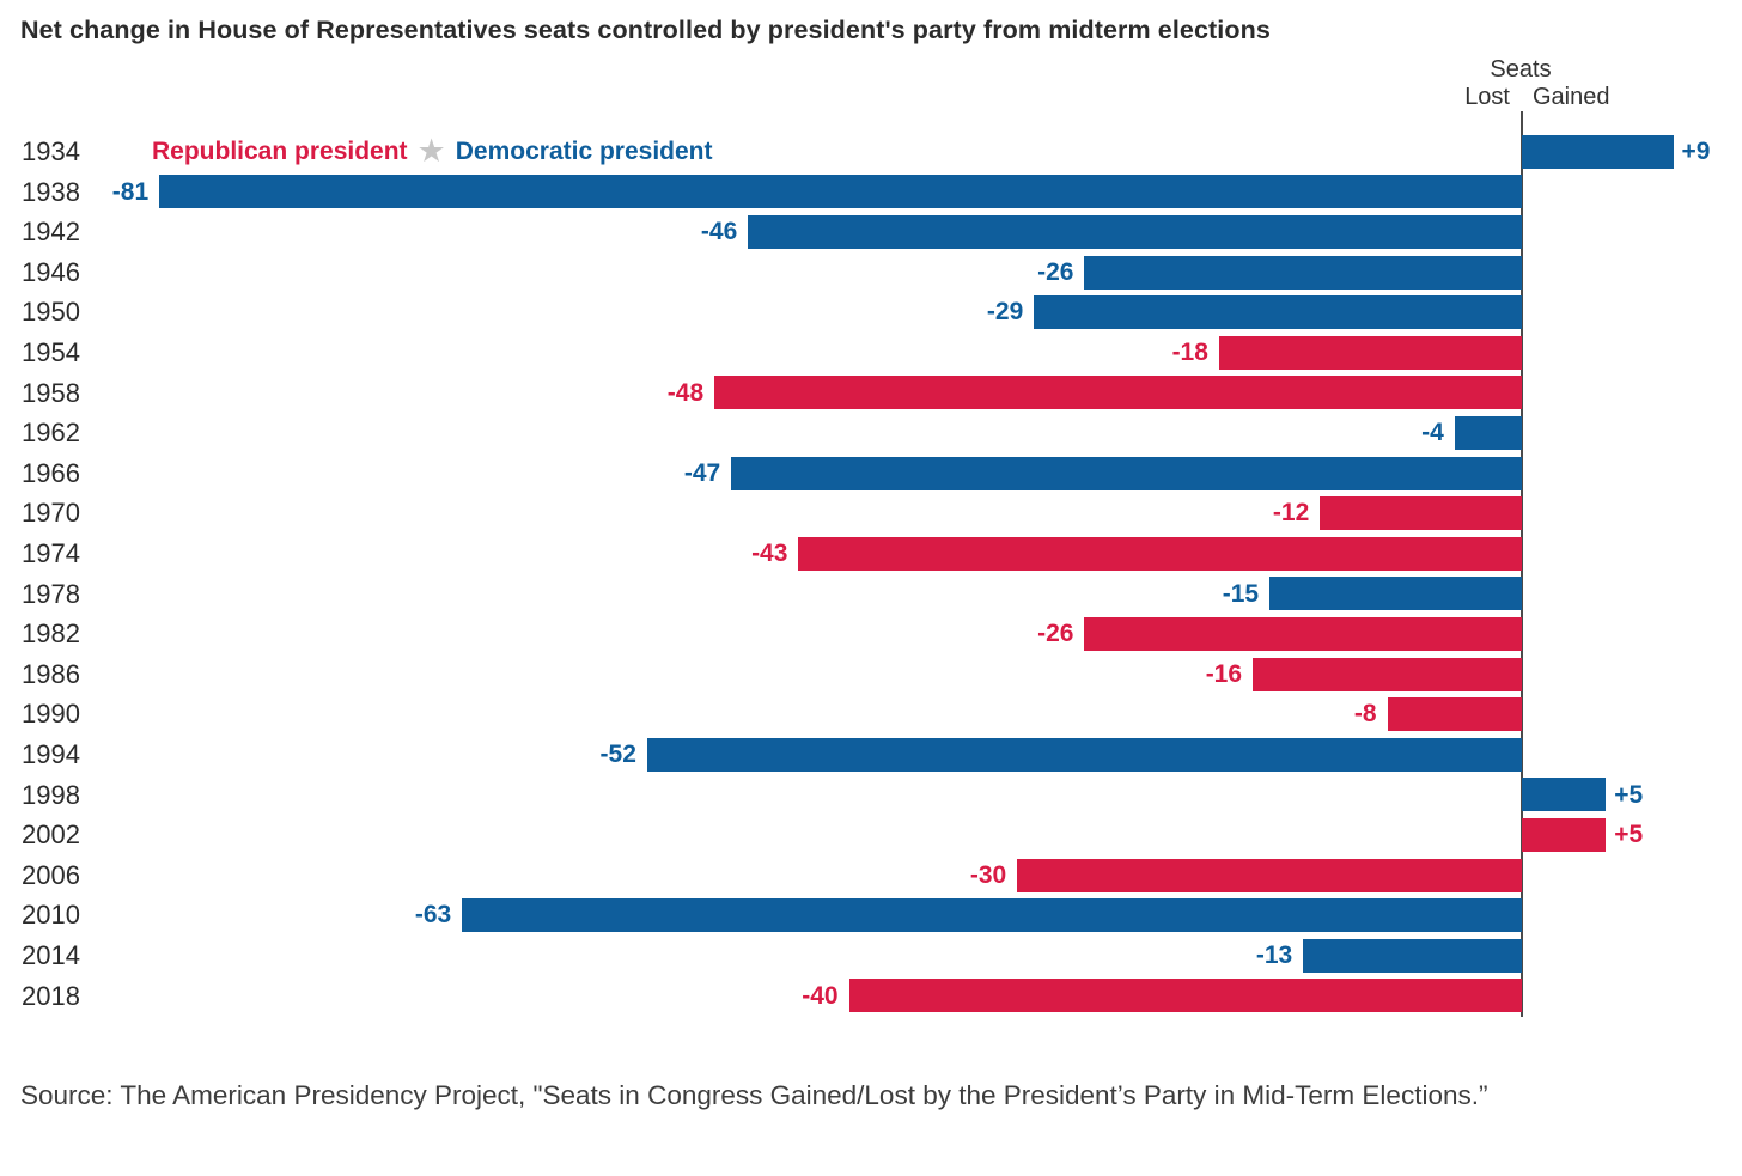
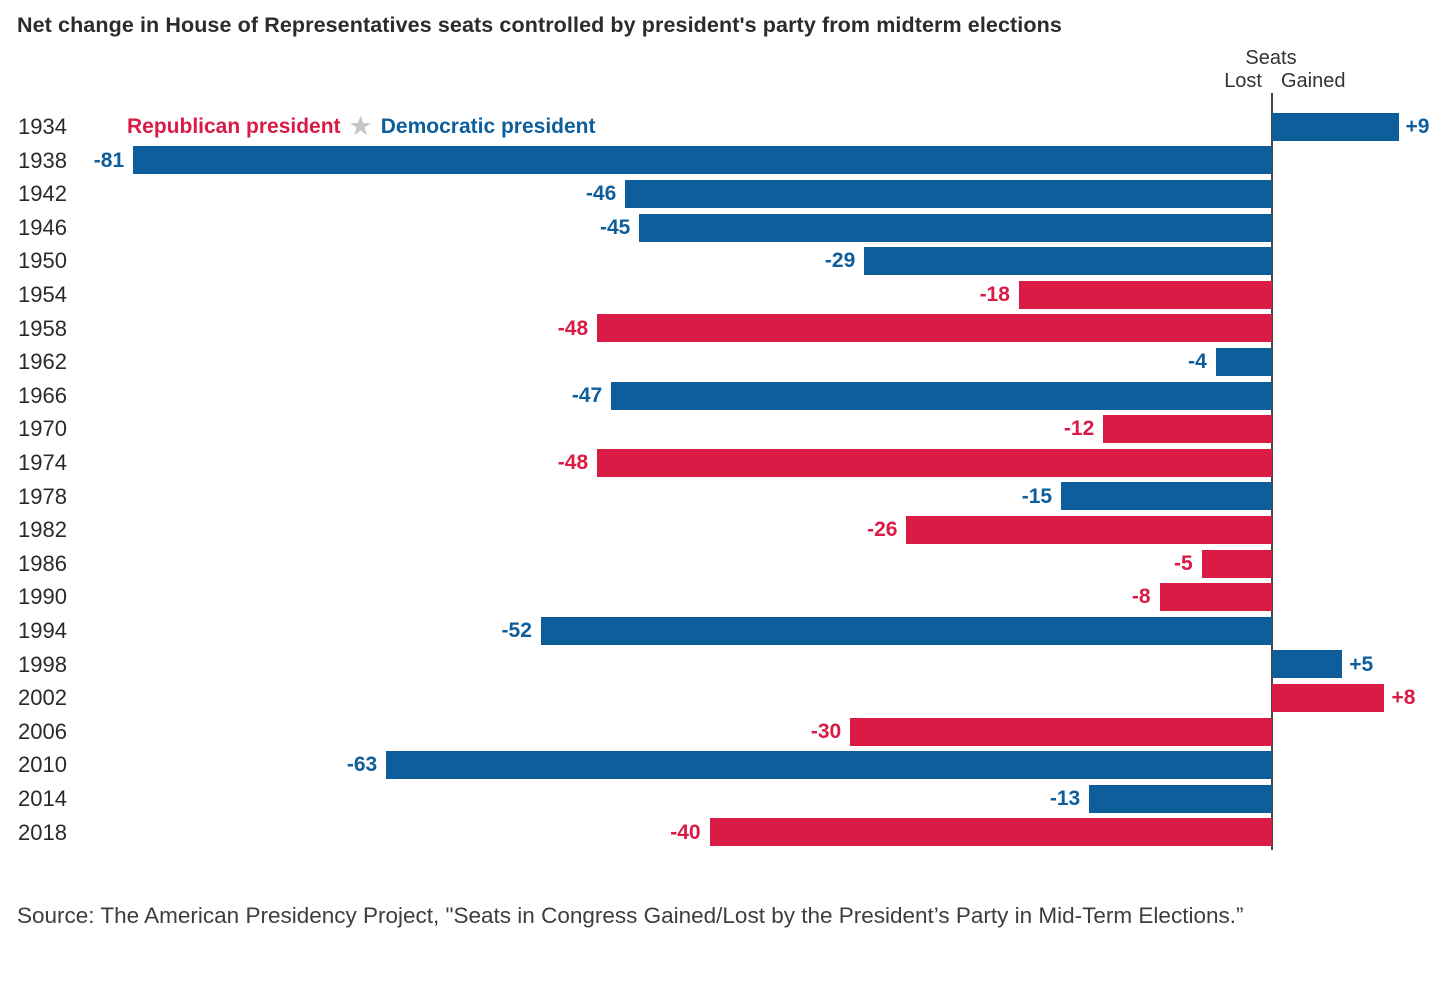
1946: -26 -> -45
1974: -43 -> -48
1986: -16 -> -5
2002: +5 -> +8
